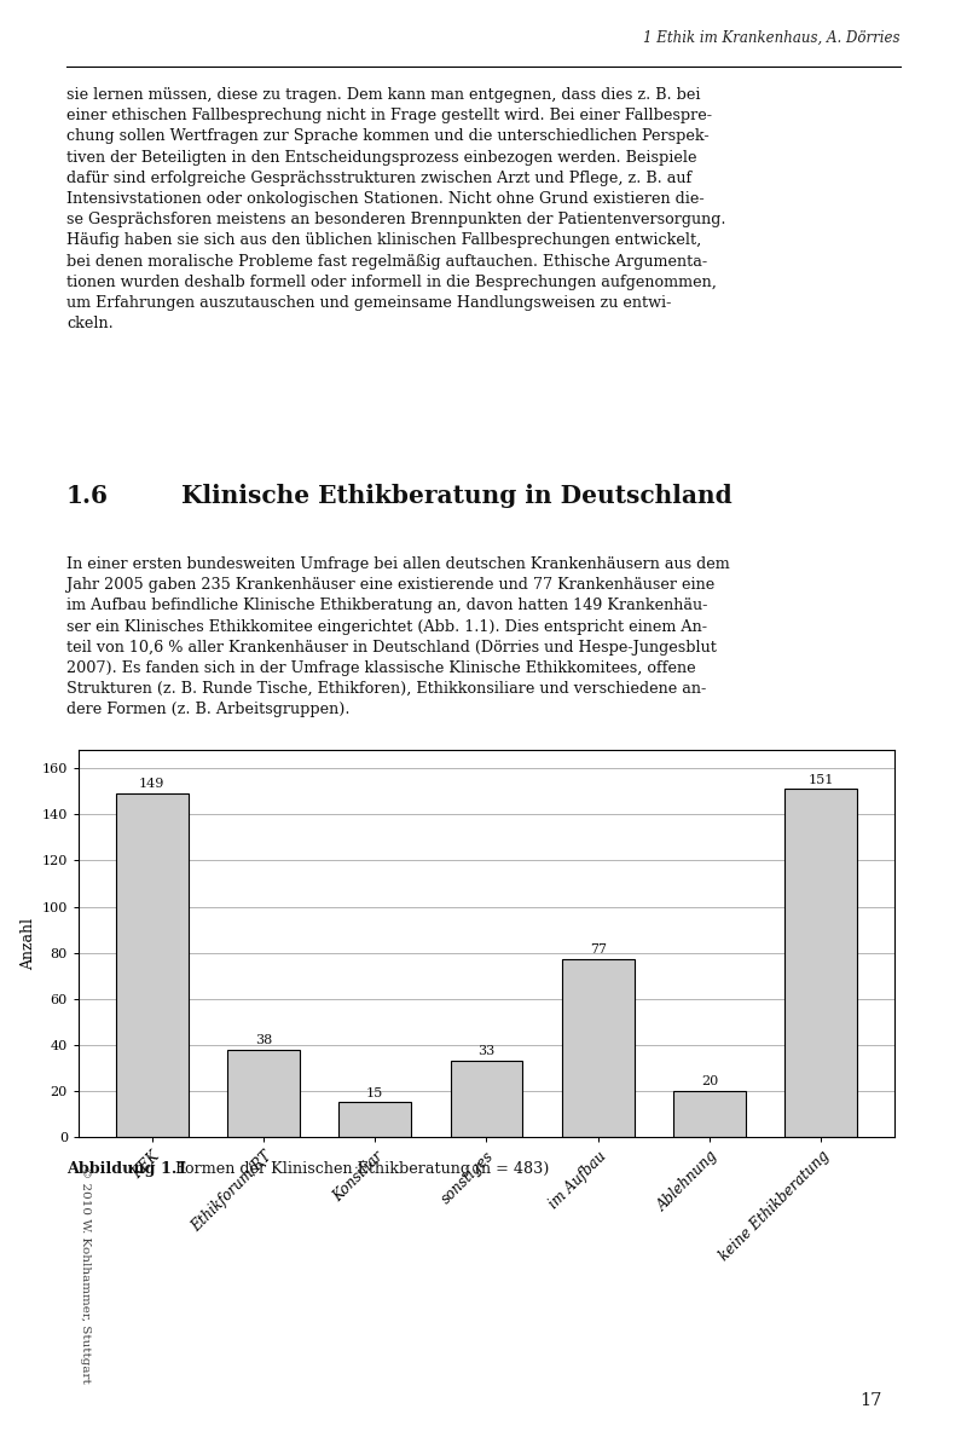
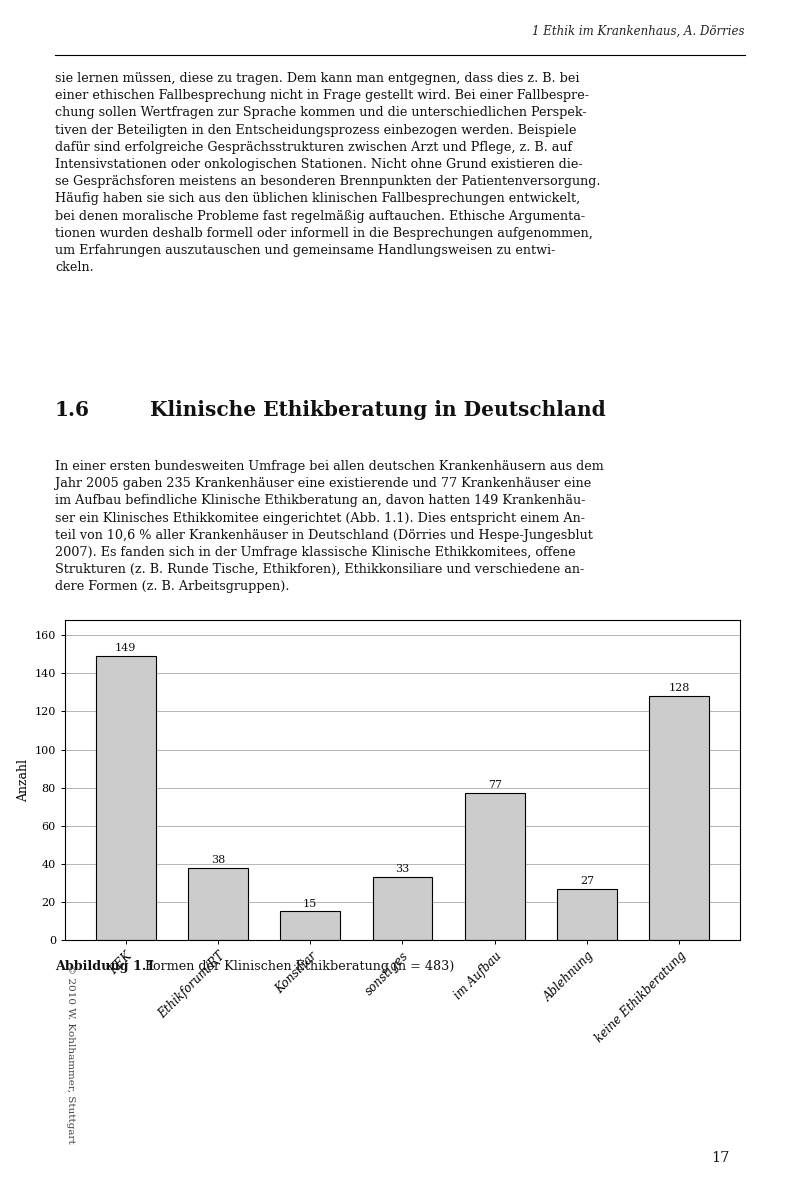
Ablehnung: 20 -> 27
keine Ethikberatung: 151 -> 128
